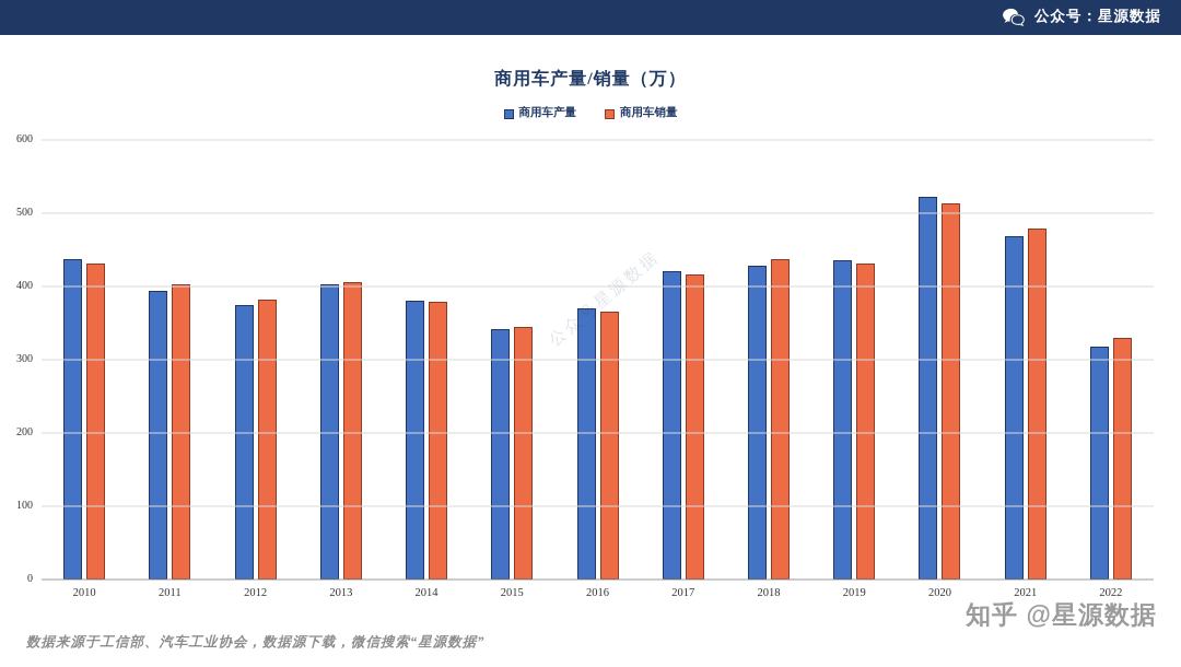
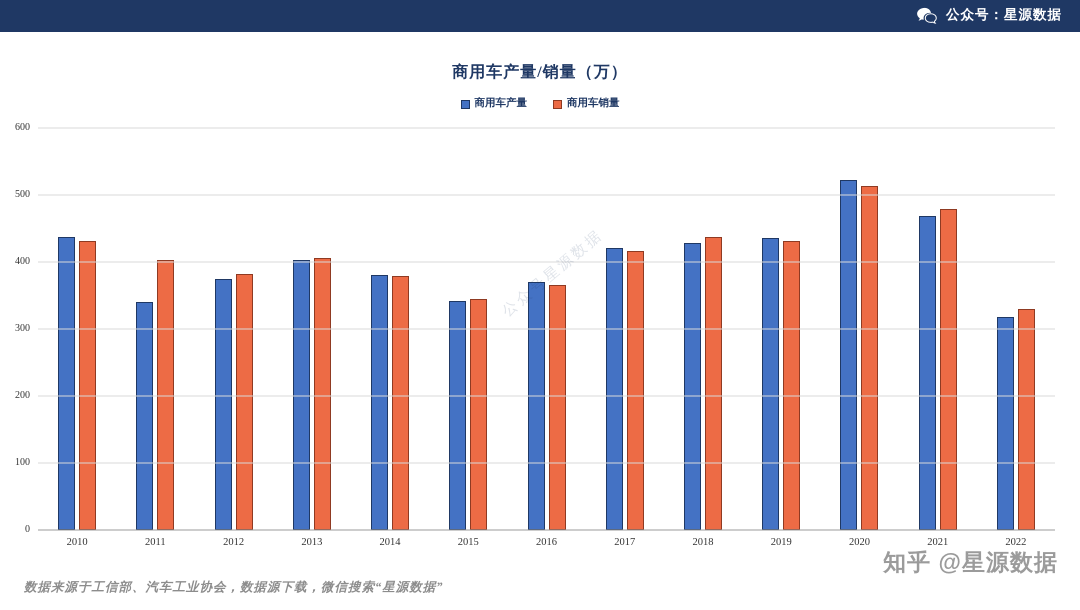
商用车产量/2011: 390 -> 340
